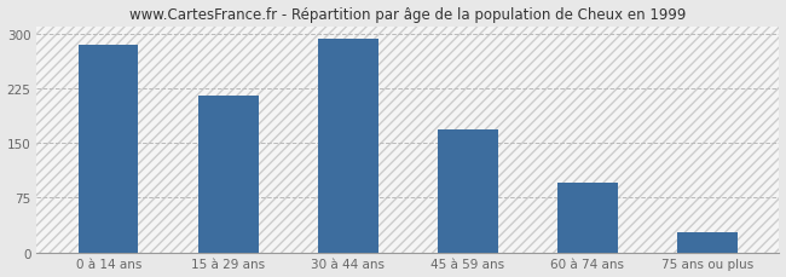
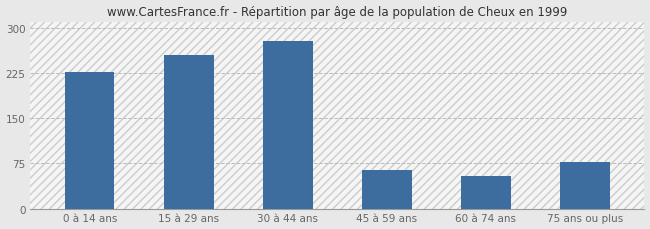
0 à 14 ans: 285 -> 226
15 à 29 ans: 215 -> 254
30 à 44 ans: 292 -> 278
45 à 59 ans: 168 -> 64
60 à 74 ans: 95 -> 54
75 ans ou plus: 28 -> 78
